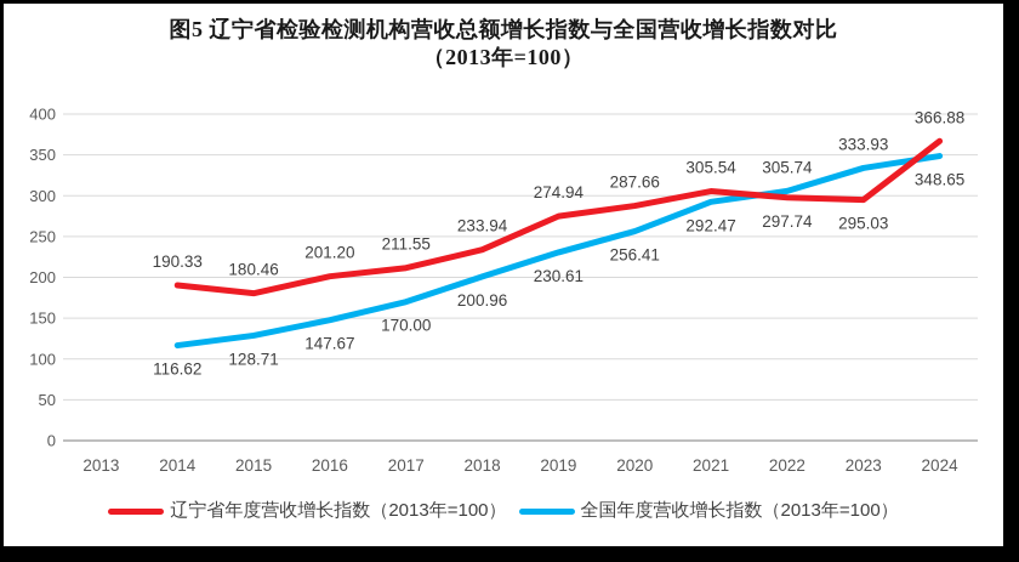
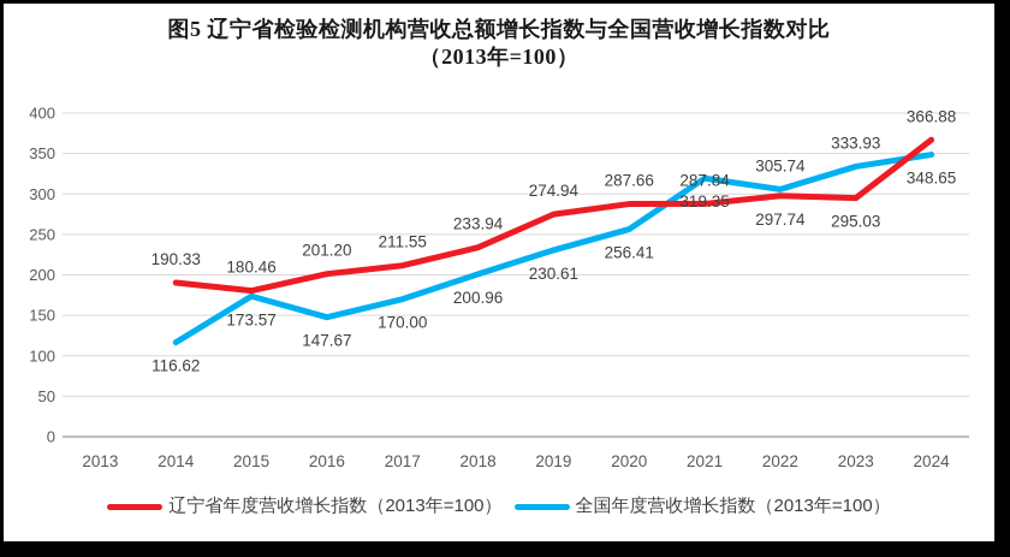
全国年度营收增长指数（2013年=100）/2015: 128.71 -> 173.57
辽宁省年度营收增长指数（2013年=100）/2021: 305.54 -> 287.84
全国年度营收增长指数（2013年=100）/2021: 292.47 -> 319.35
